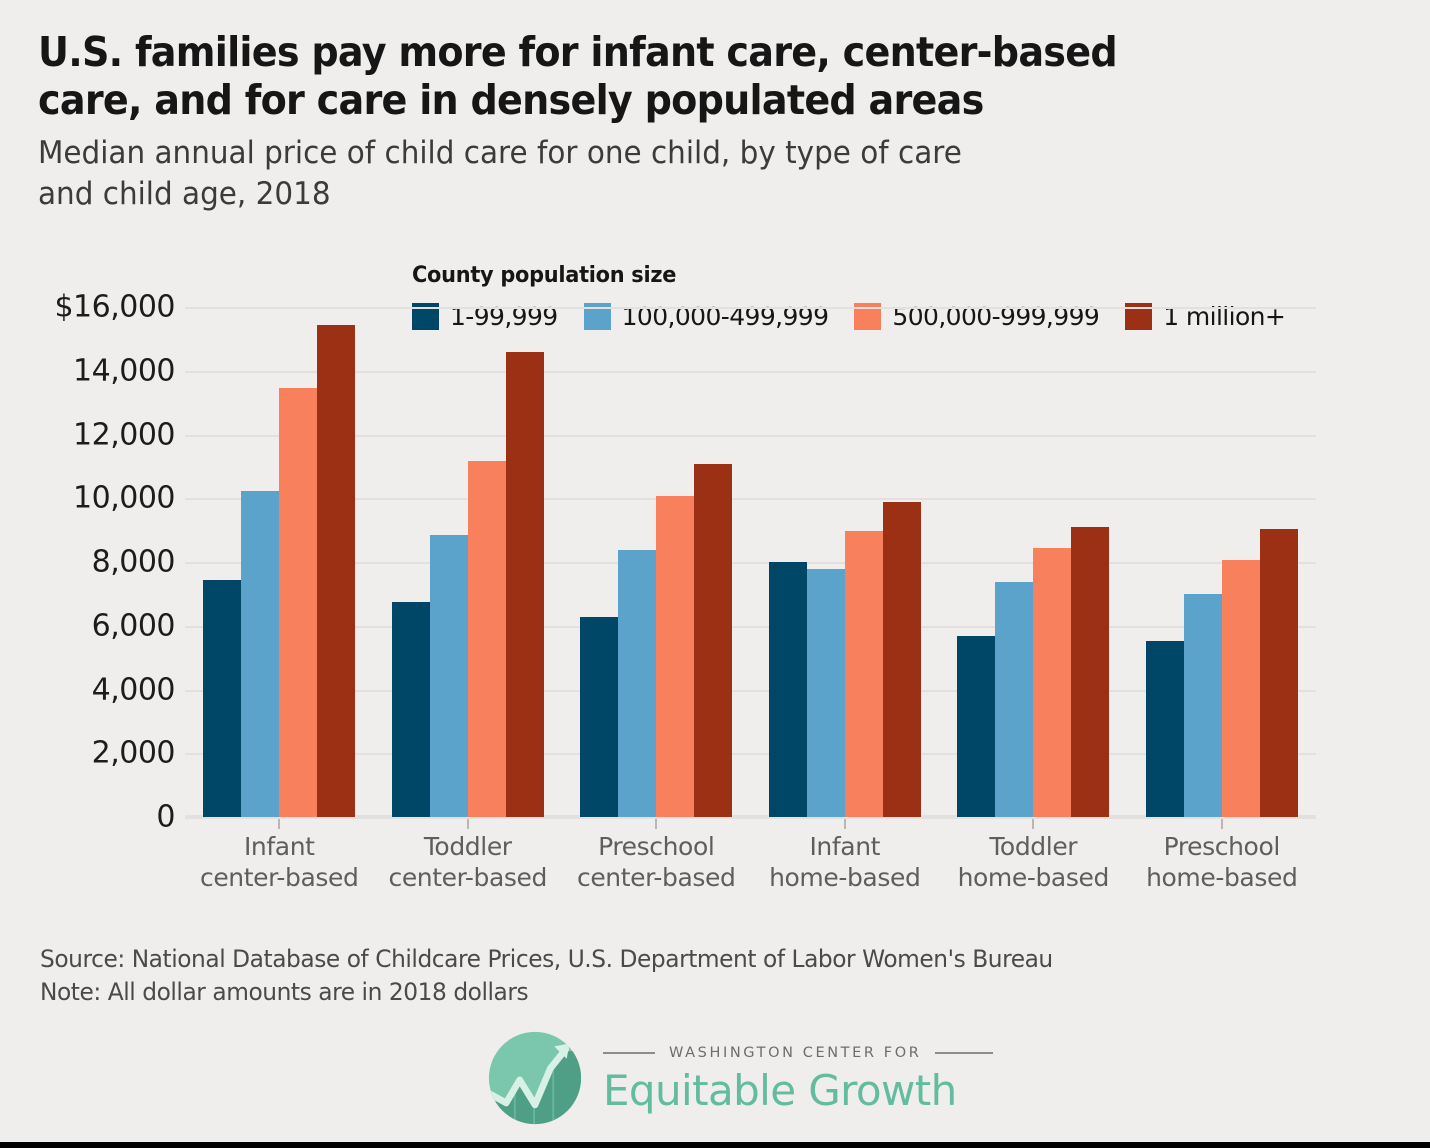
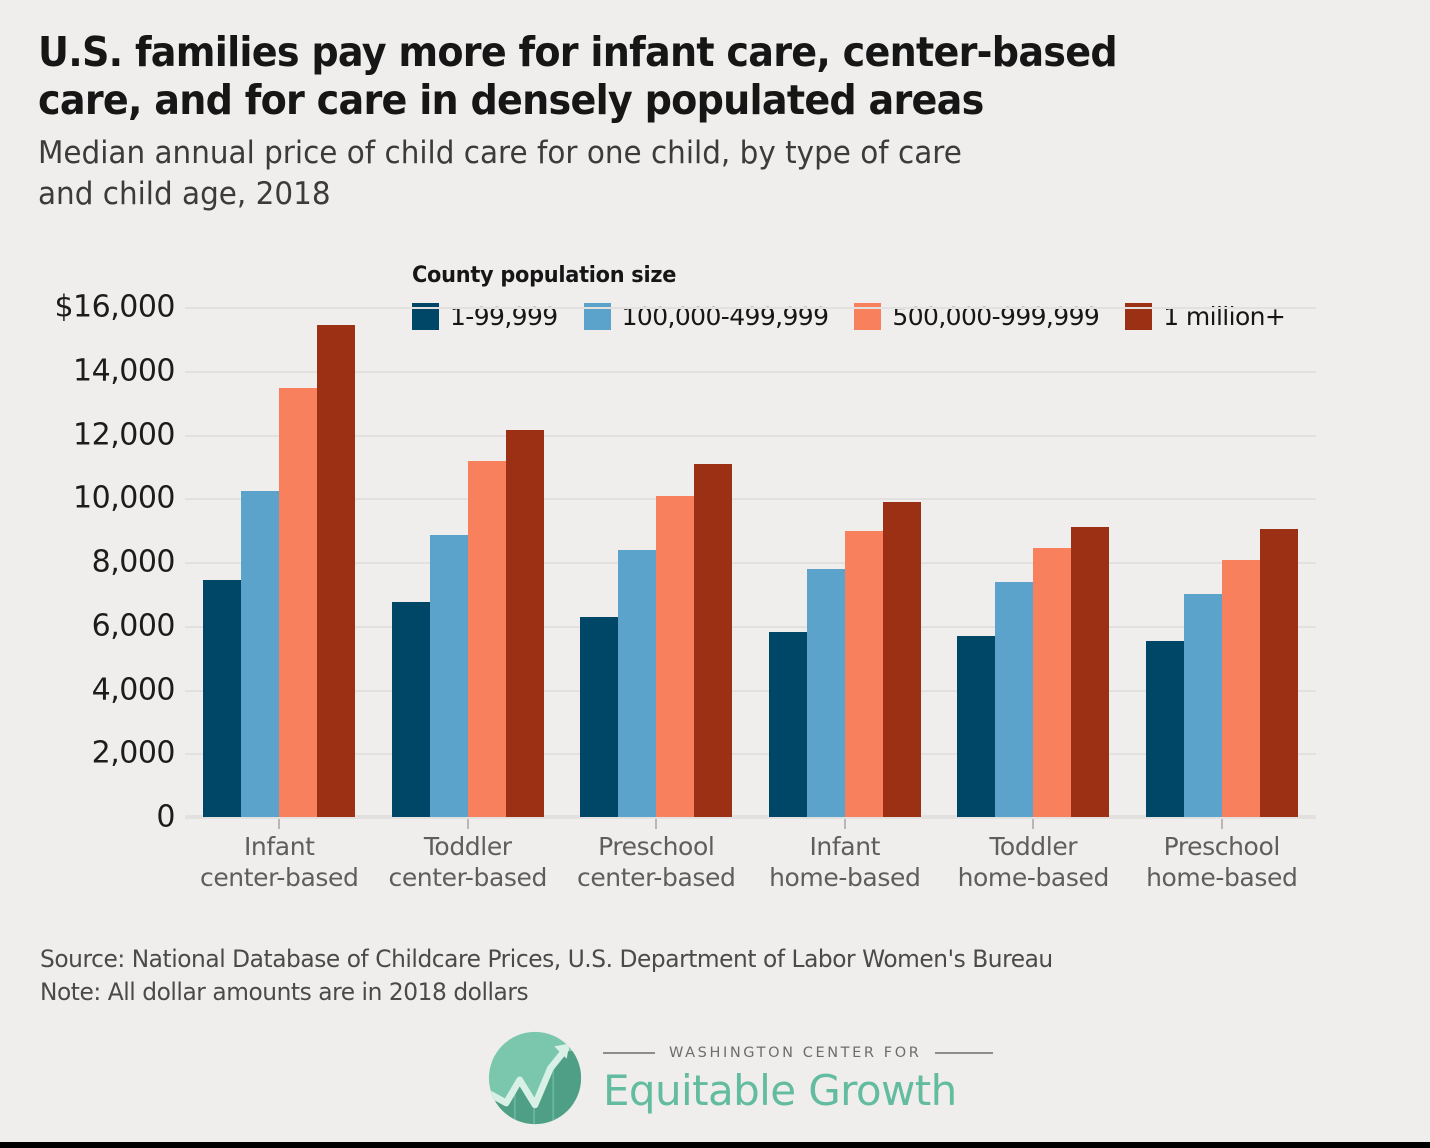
1 million+/Toddler center-based: $14600 -> $12100
1-99,999/Infant home-based: $8000 -> $5800
